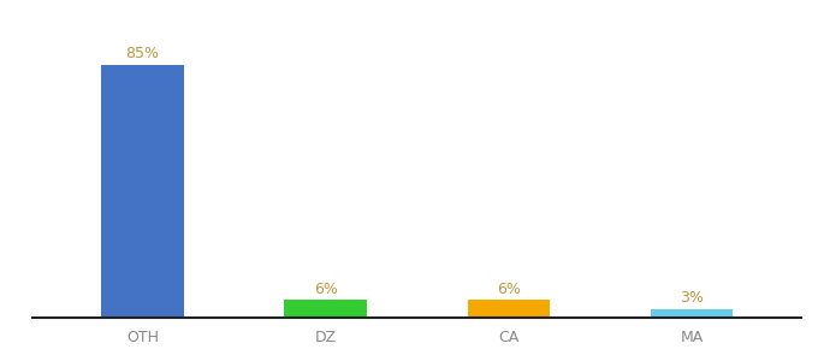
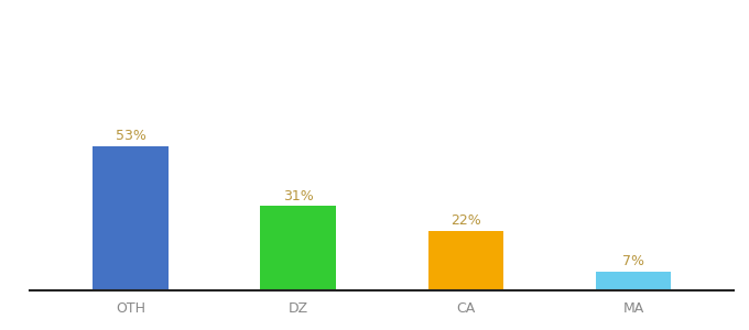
OTH: 85% -> 53%
DZ: 6% -> 31%
CA: 6% -> 22%
MA: 3% -> 7%
